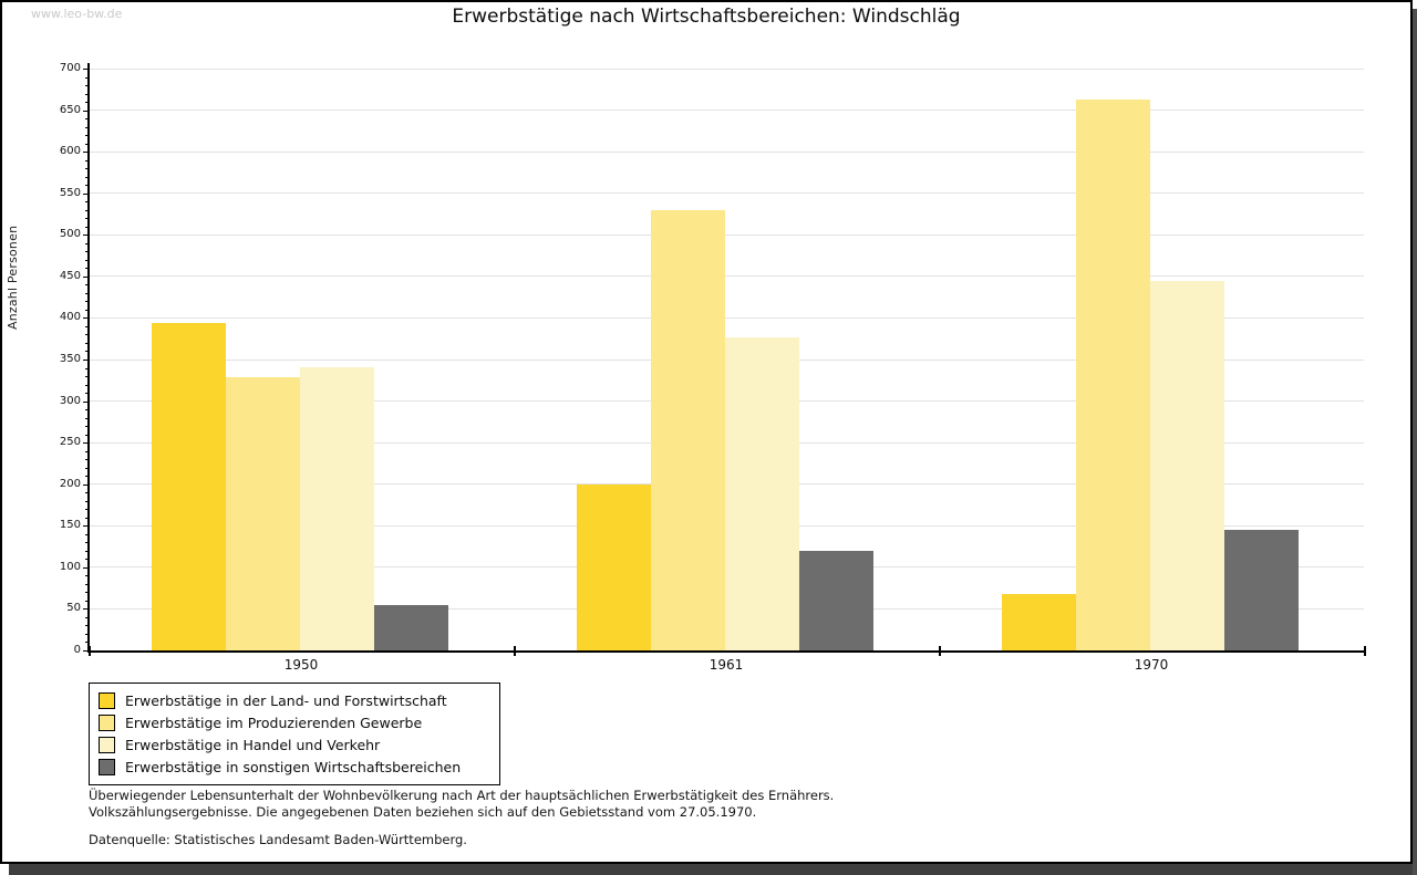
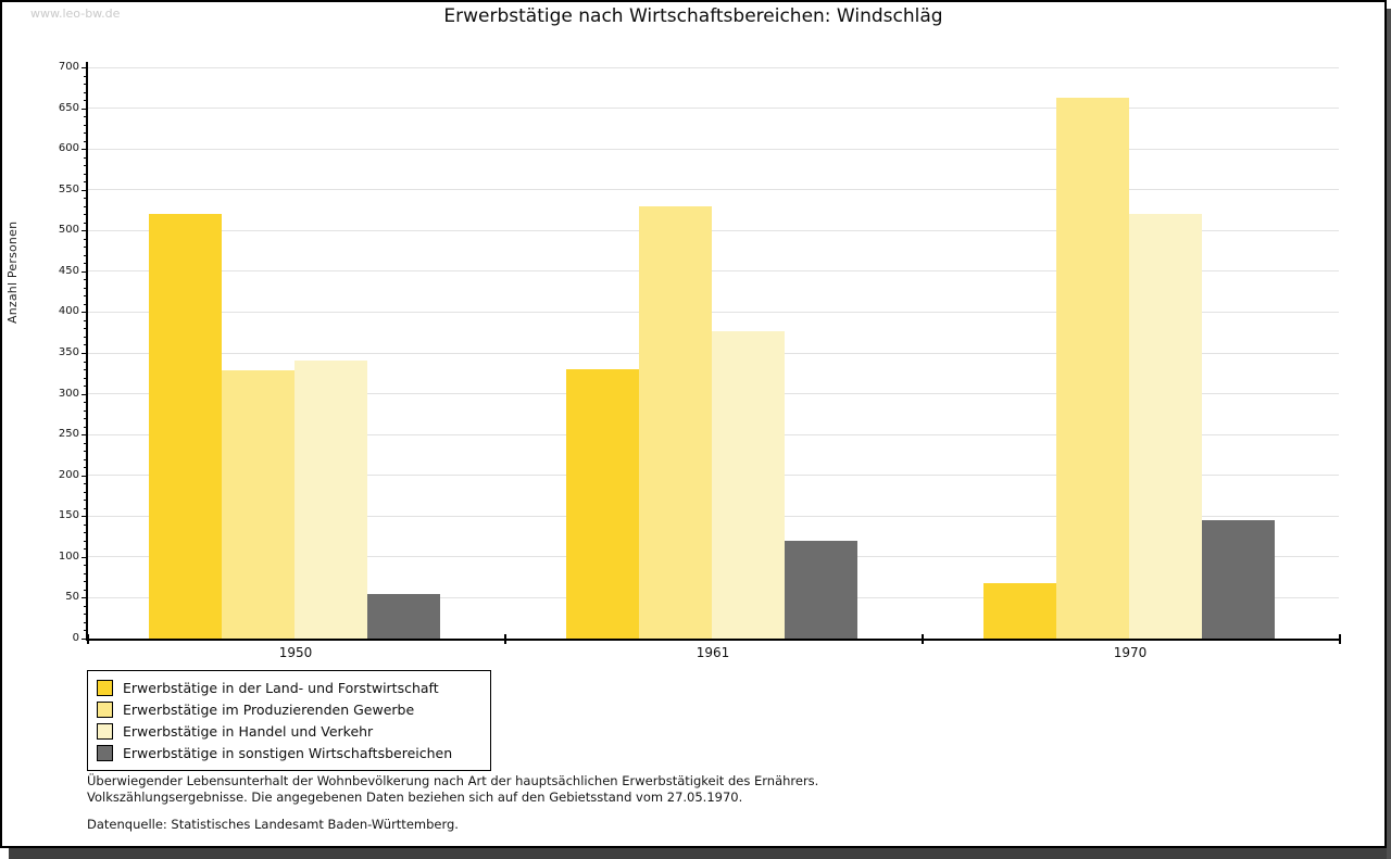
Erwerbstätige in der Land- und Forstwirtschaft/1950: 390 -> 520
Erwerbstätige in der Land- und Forstwirtschaft/1961: 200 -> 330
Erwerbstätige in Handel und Verkehr/1970: 440 -> 520
